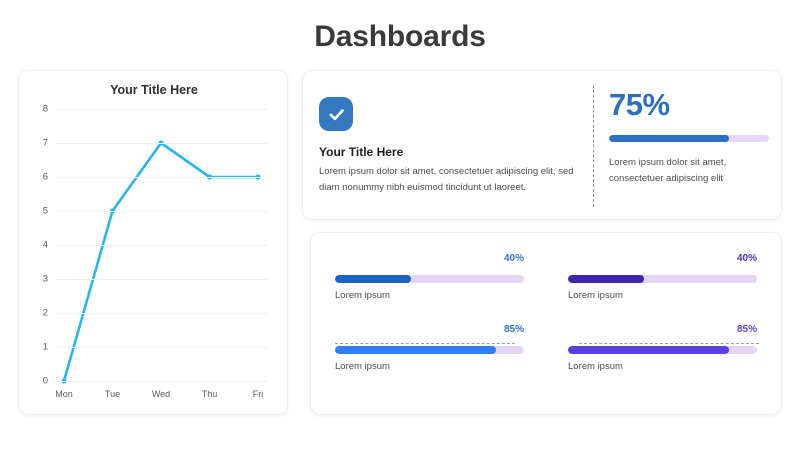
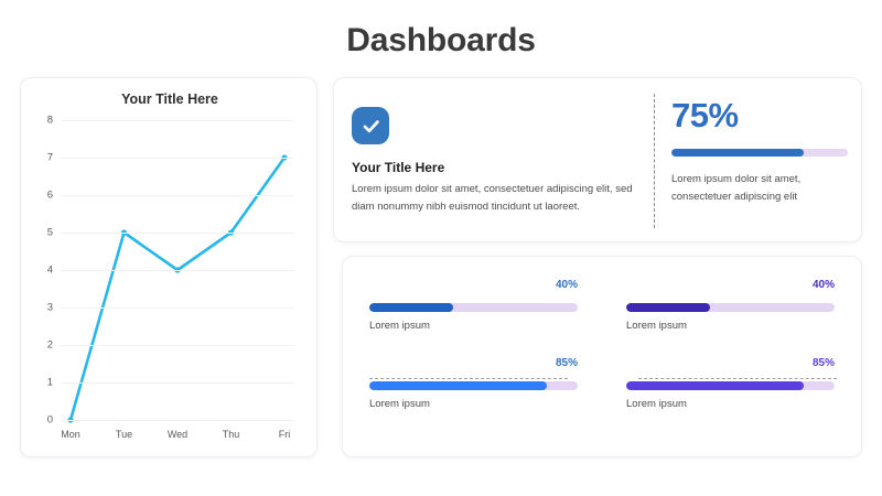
Wed: 7 -> 4
Thu: 6 -> 5
Fri: 6 -> 7
